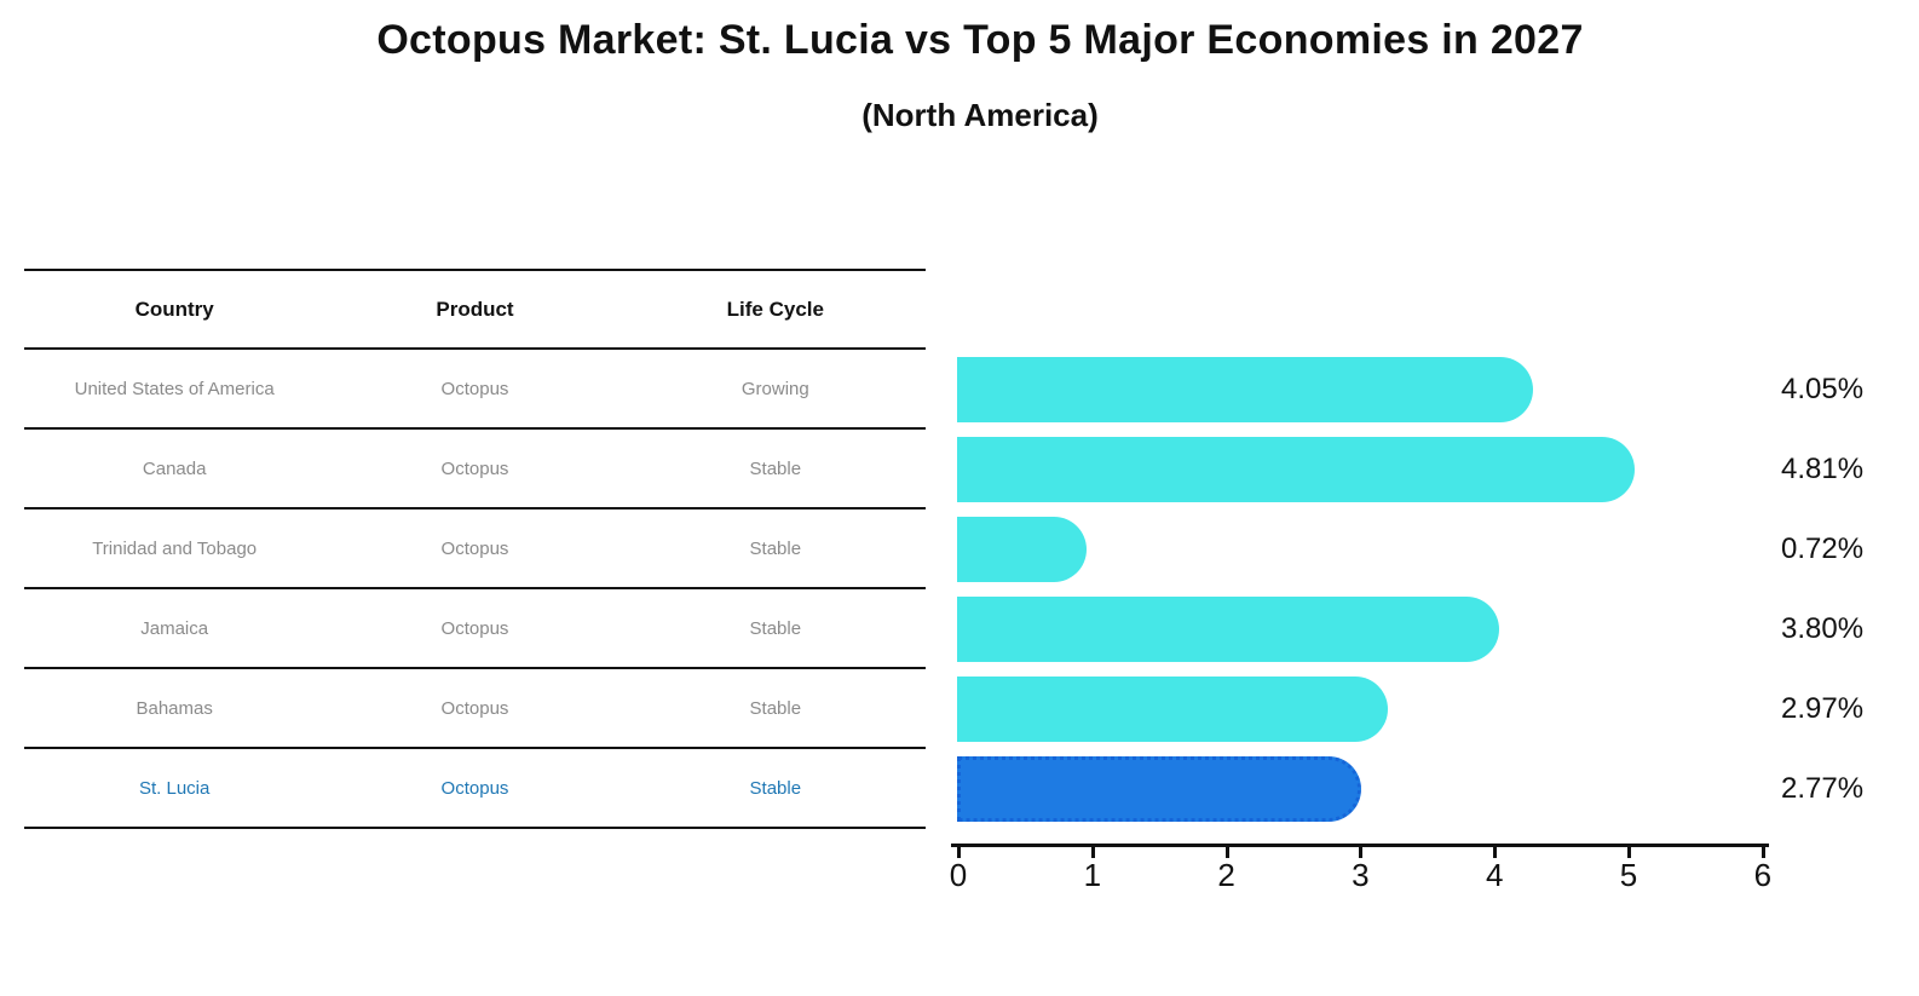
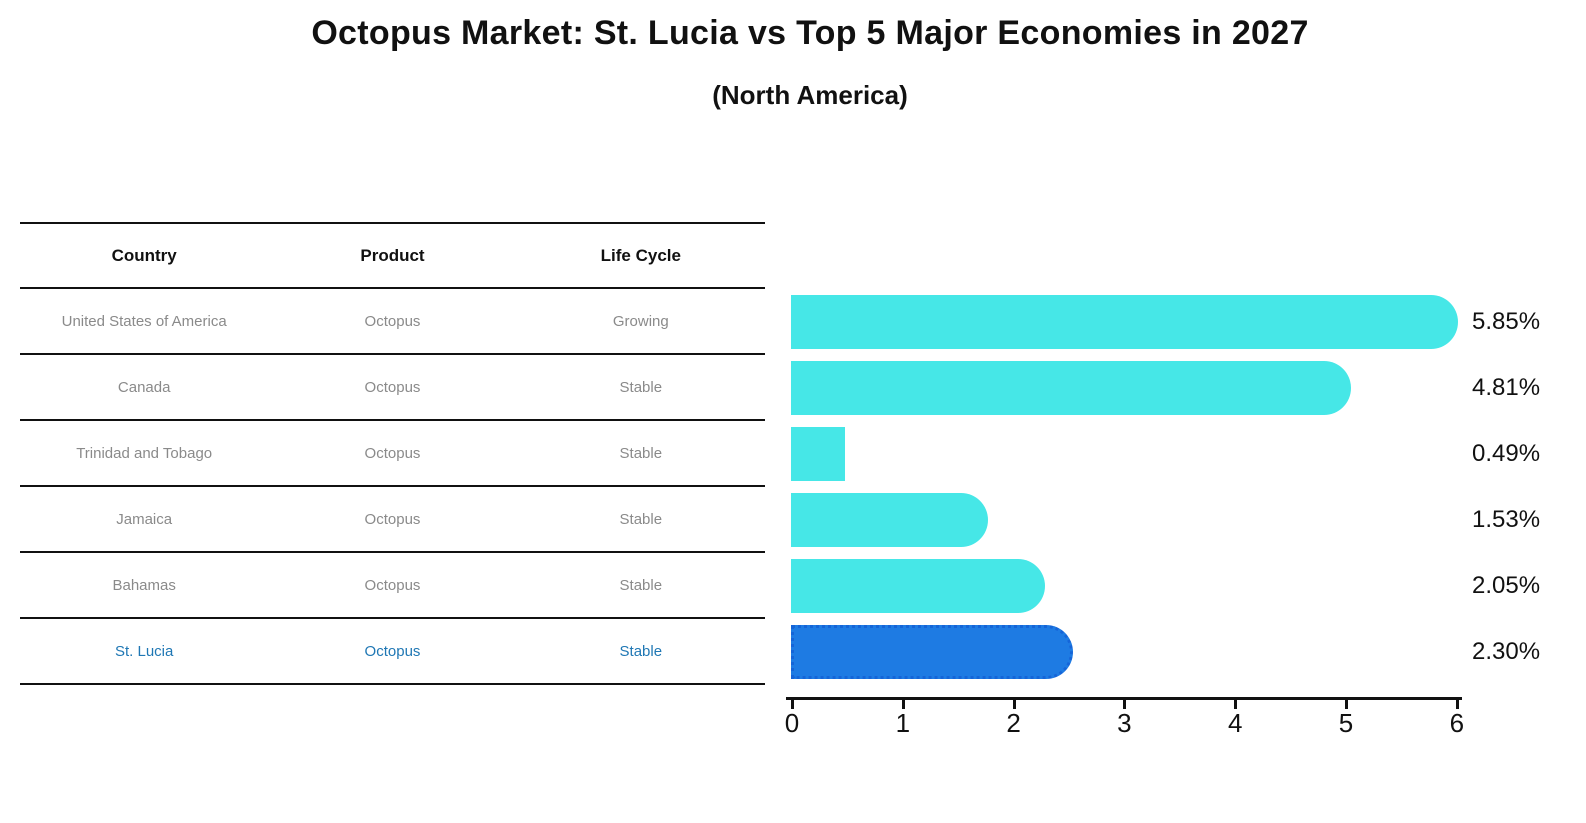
United States of America: 4.05% -> 5.85%
Trinidad and Tobago: 0.72% -> 0.49%
Jamaica: 3.80% -> 1.53%
Bahamas: 2.97% -> 2.05%
St. Lucia: 2.77% -> 2.30%
